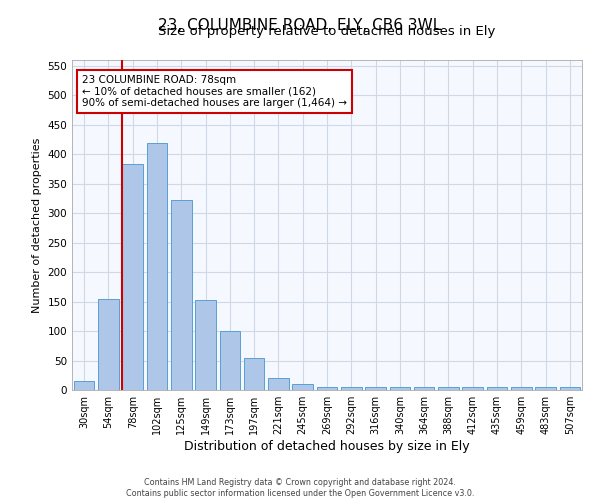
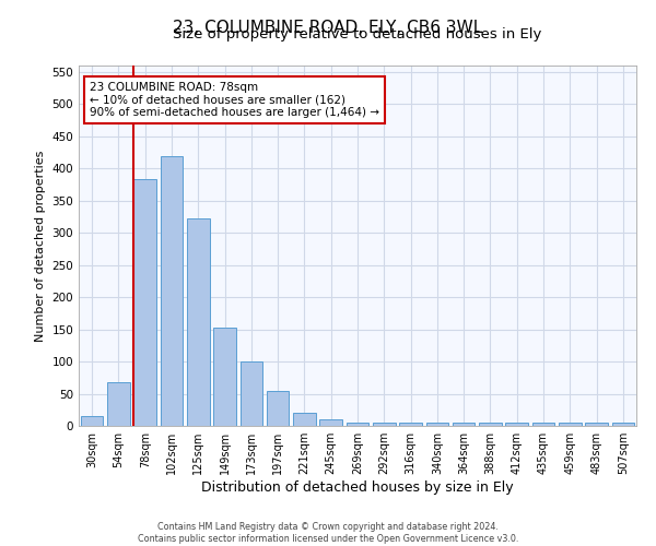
54sqm: 155 -> 68
